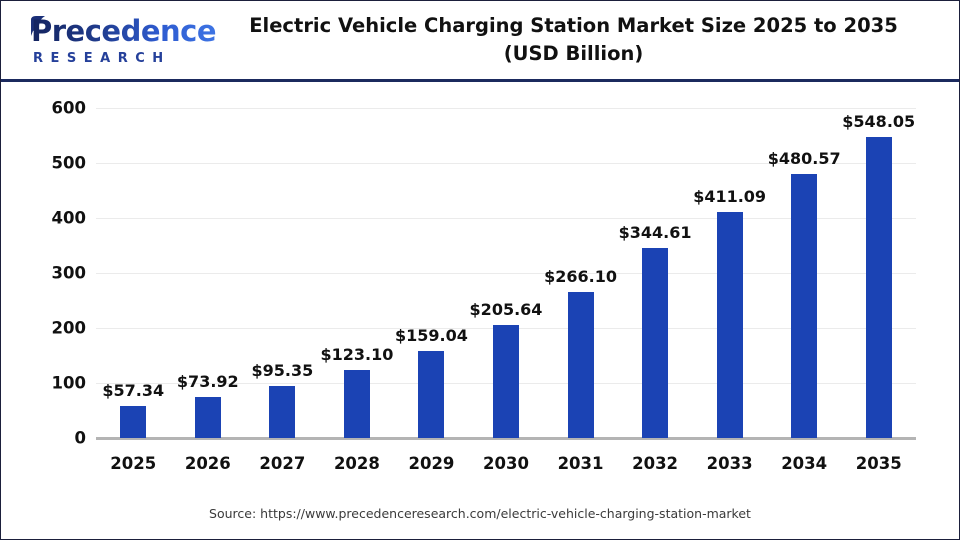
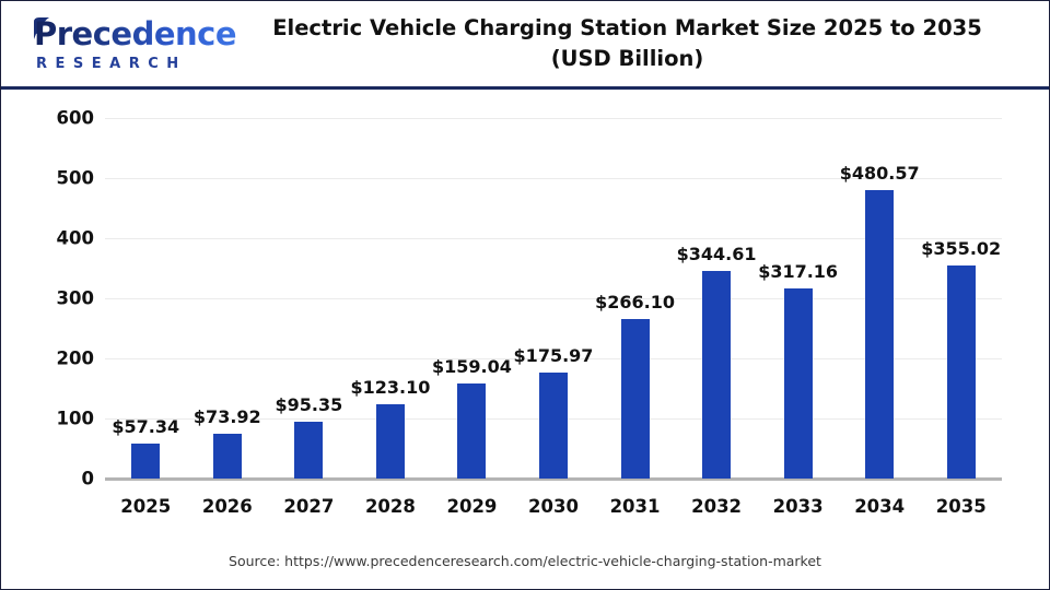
2030: $205.64 -> $175.97
2033: $411.09 -> $317.16
2035: $548.05 -> $355.02
